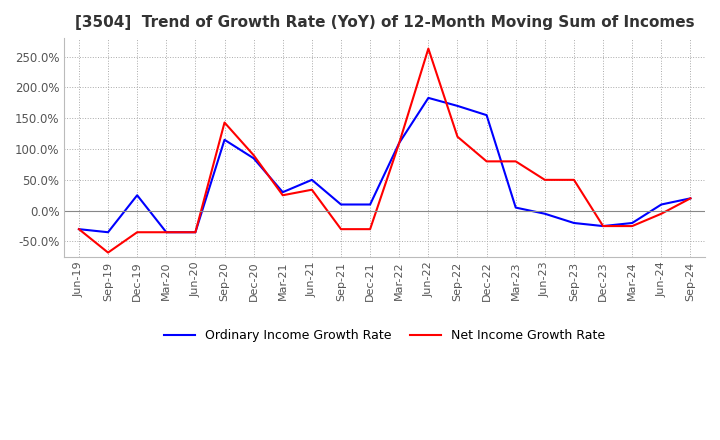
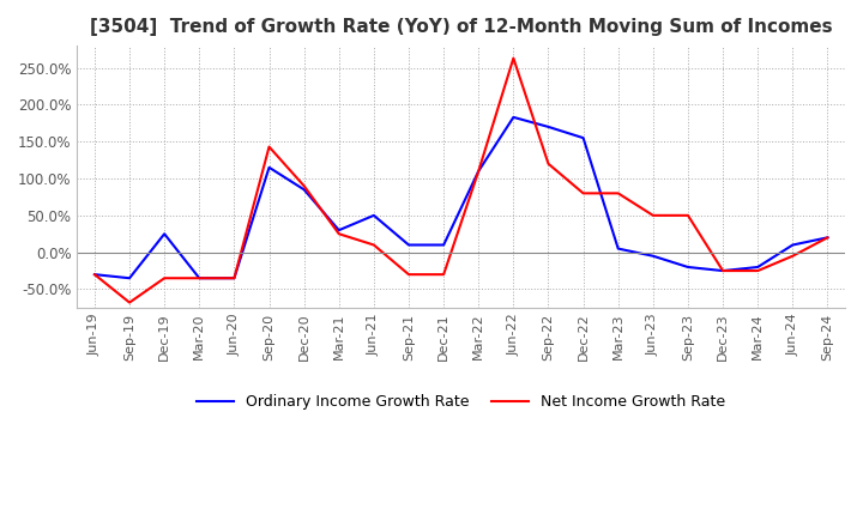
Net Income Growth Rate/Jun-21: 34% -> 10%
